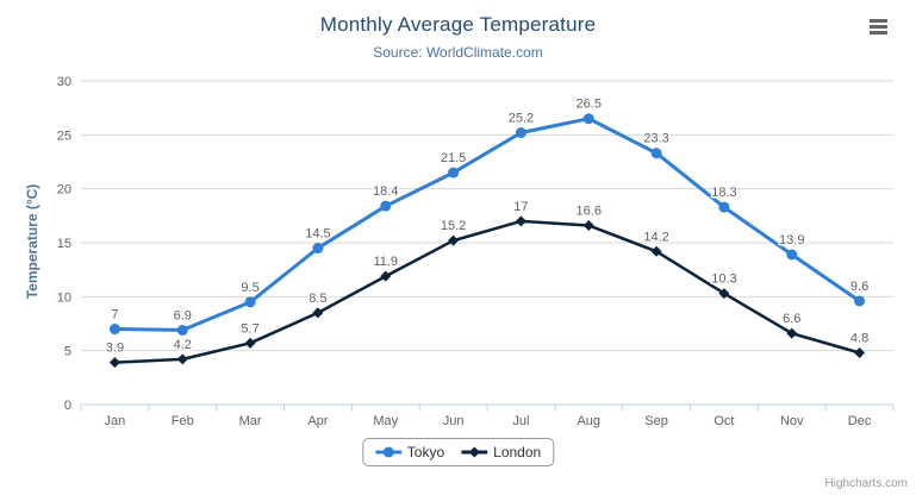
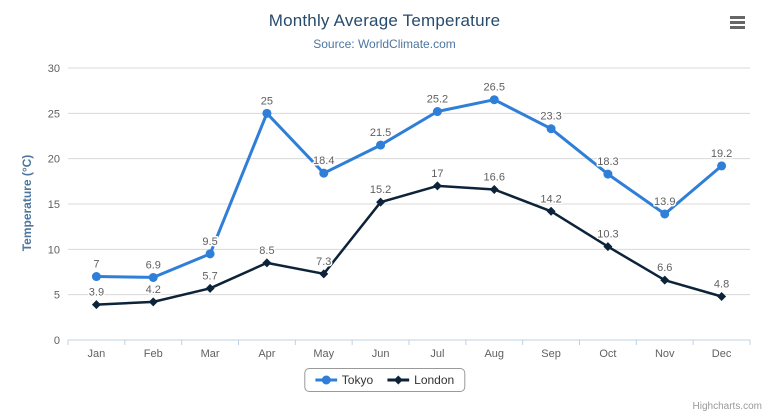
Tokyo/Apr: 14.5 -> 25
London/May: 11.9 -> 7.3
Tokyo/Dec: 9.6 -> 19.2
